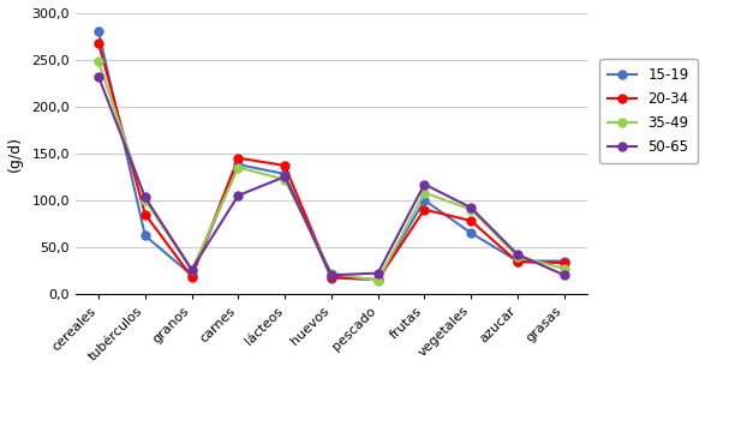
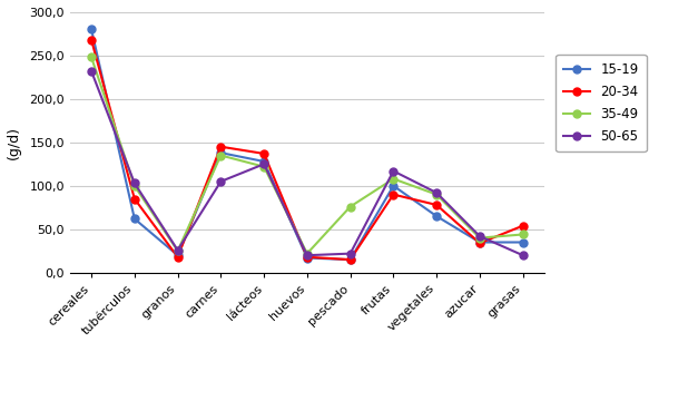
35-49/pescado: 14 -> 76
20-34/grasas: 33 -> 54
35-49/grasas: 27 -> 44
